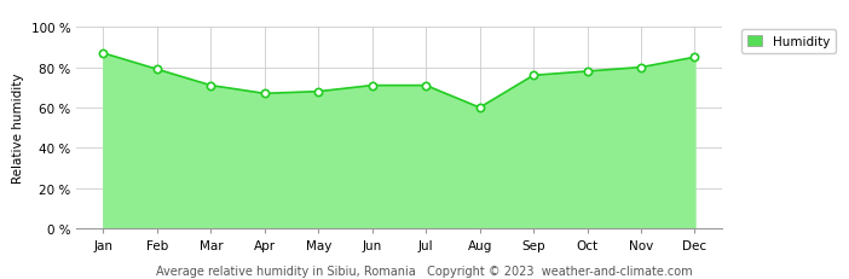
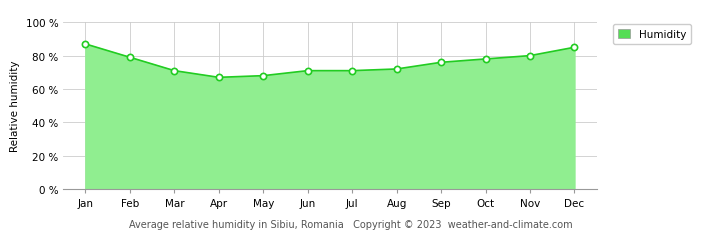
Aug: 60 % -> 72 %
